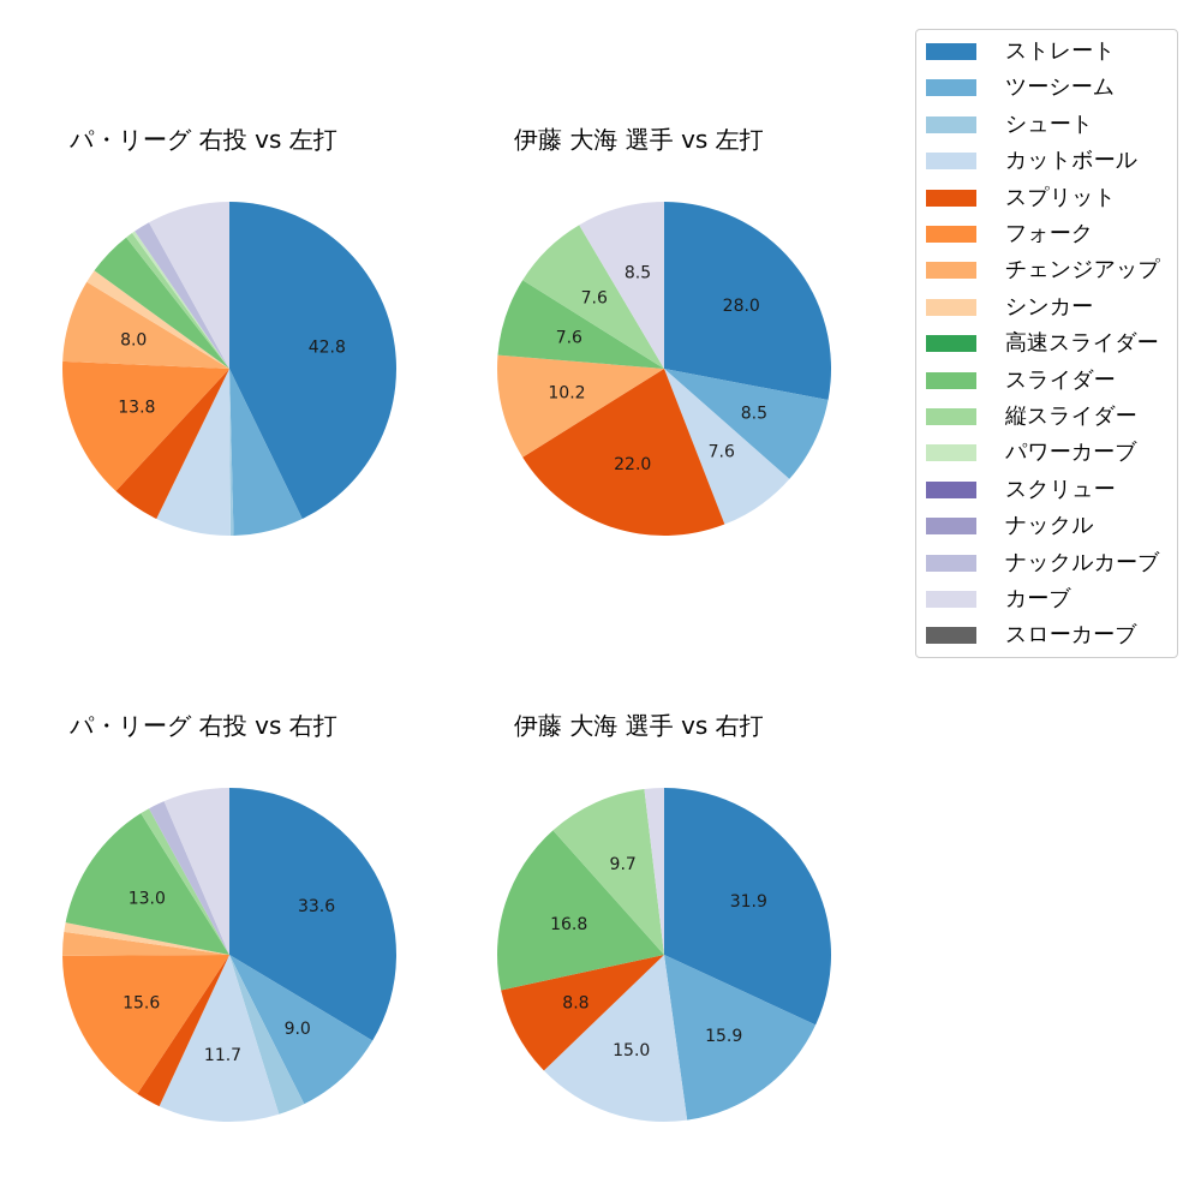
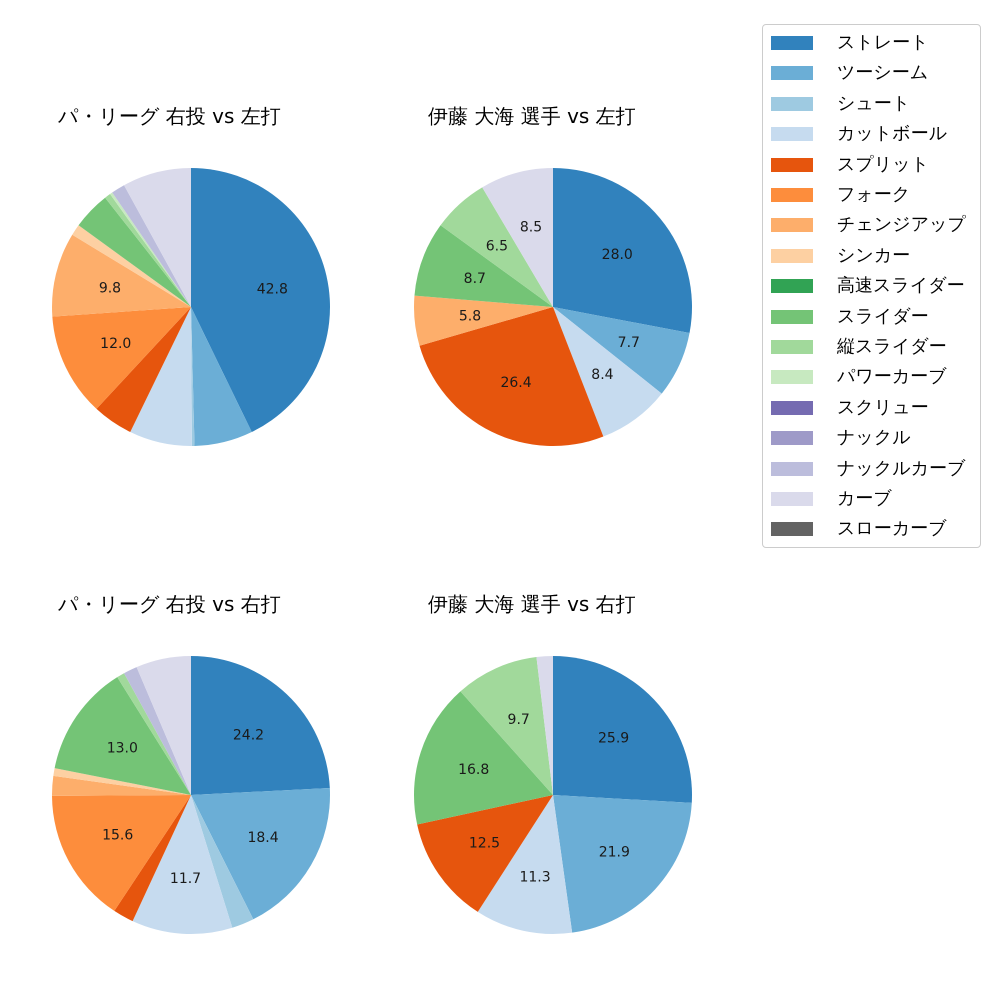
パ・リーグ 右投 vs 左打/フォーク: 13.8 -> 12.0
パ・リーグ 右投 vs 左打/チェンジアップ: 8.0 -> 9.8
伊藤 大海 選手 vs 左打/ツーシーム: 8.5 -> 7.7
伊藤 大海 選手 vs 左打/カットボール: 7.6 -> 8.4
伊藤 大海 選手 vs 左打/スプリット: 22.0 -> 26.4
伊藤 大海 選手 vs 左打/チェンジアップ: 10.2 -> 5.8
伊藤 大海 選手 vs 左打/スライダー: 7.6 -> 8.7
伊藤 大海 選手 vs 左打/縦スライダー: 7.6 -> 6.5
パ・リーグ 右投 vs 右打/ストレート: 33.6 -> 24.2
パ・リーグ 右投 vs 右打/ツーシーム: 9.0 -> 18.4
伊藤 大海 選手 vs 右打/ストレート: 31.9 -> 25.9
伊藤 大海 選手 vs 右打/ツーシーム: 15.9 -> 21.9
伊藤 大海 選手 vs 右打/カットボール: 15.0 -> 11.3
伊藤 大海 選手 vs 右打/スプリット: 8.8 -> 12.5
